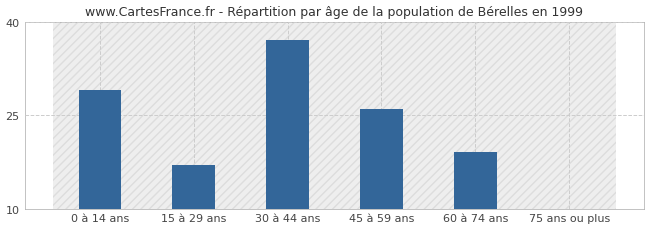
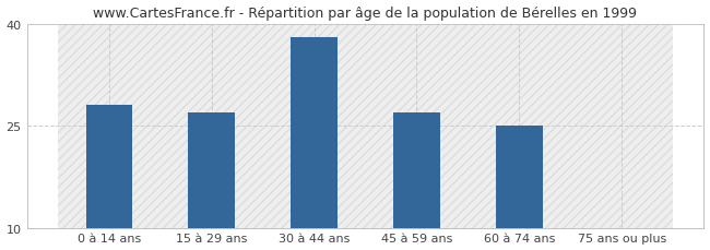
0 à 14 ans: 29 -> 28
15 à 29 ans: 17 -> 27
30 à 44 ans: 37 -> 38
45 à 59 ans: 26 -> 27
60 à 74 ans: 19 -> 25
